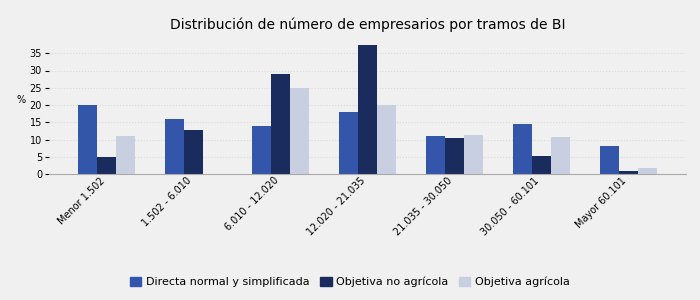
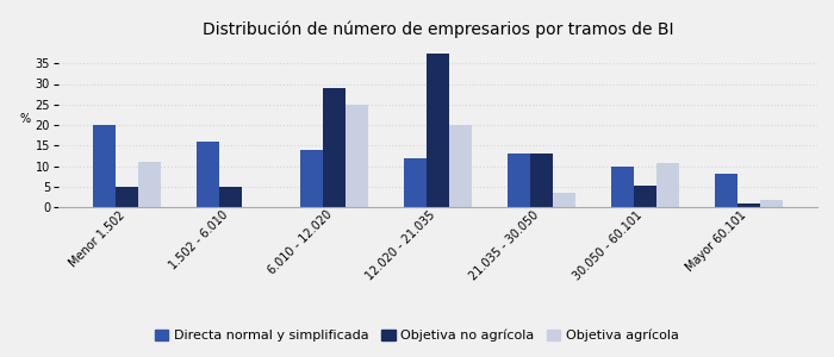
Objetiva no agrícola/1.502 - 6.010: 12.8 -> 5.0
Directa normal y simplificada/12.020 - 21.035: 18.0 -> 12.0
Directa normal y simplificada/21.035 - 30.050: 11.0 -> 13.0
Objetiva no agrícola/21.035 - 30.050: 10.5 -> 13.0
Objetiva agrícola/21.035 - 30.050: 11.2 -> 3.5
Directa normal y simplificada/30.050 - 60.101: 14.5 -> 10.0
